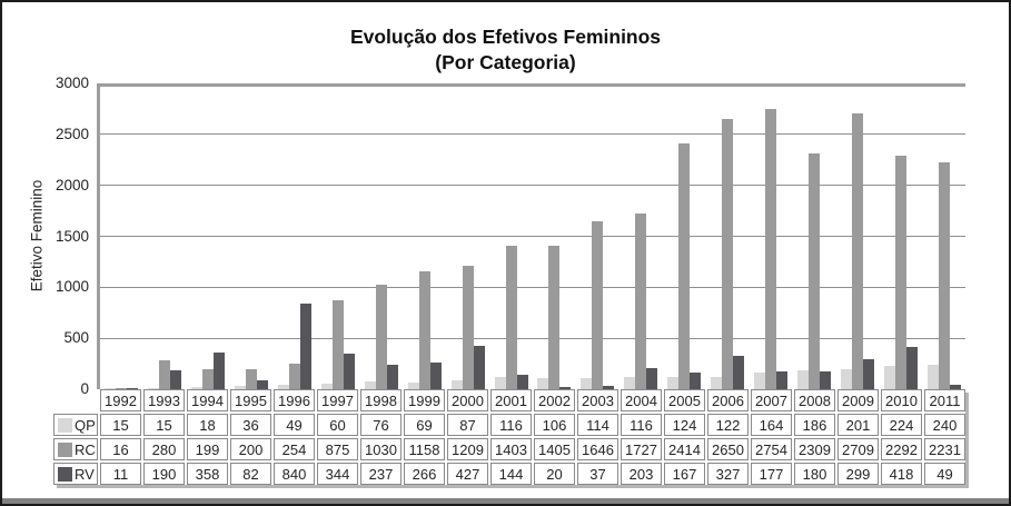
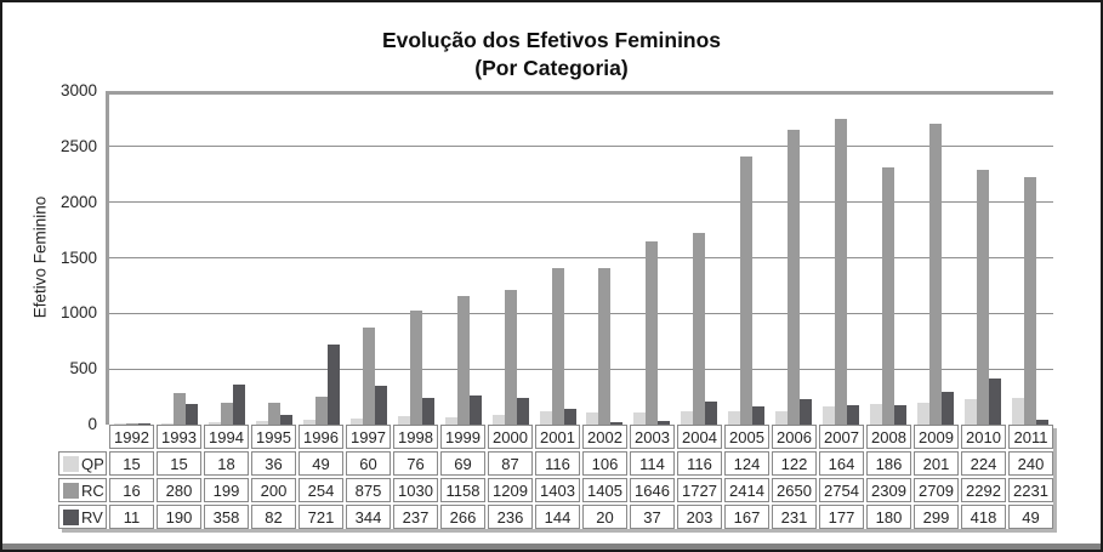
RV/1996: 840 -> 721
RV/2000: 427 -> 236
RV/2006: 327 -> 231
